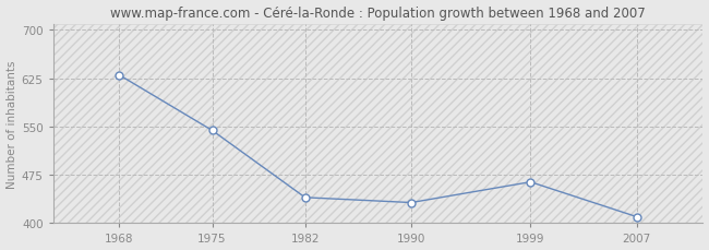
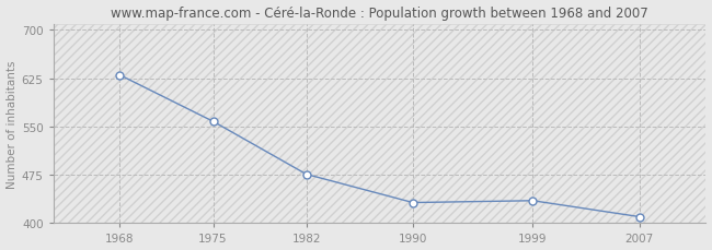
1975: 544 -> 558
1982: 440 -> 476
1999: 464 -> 435
